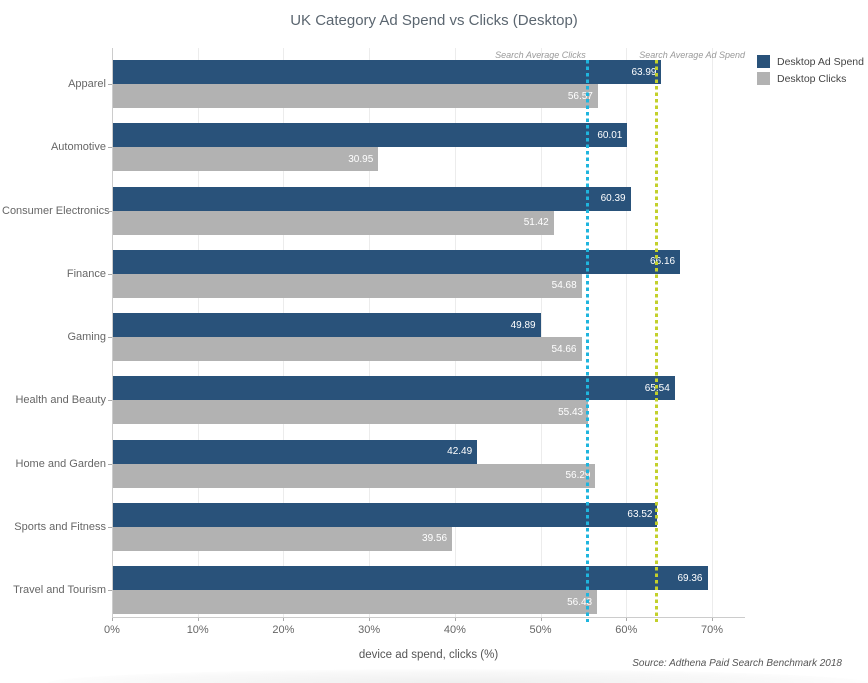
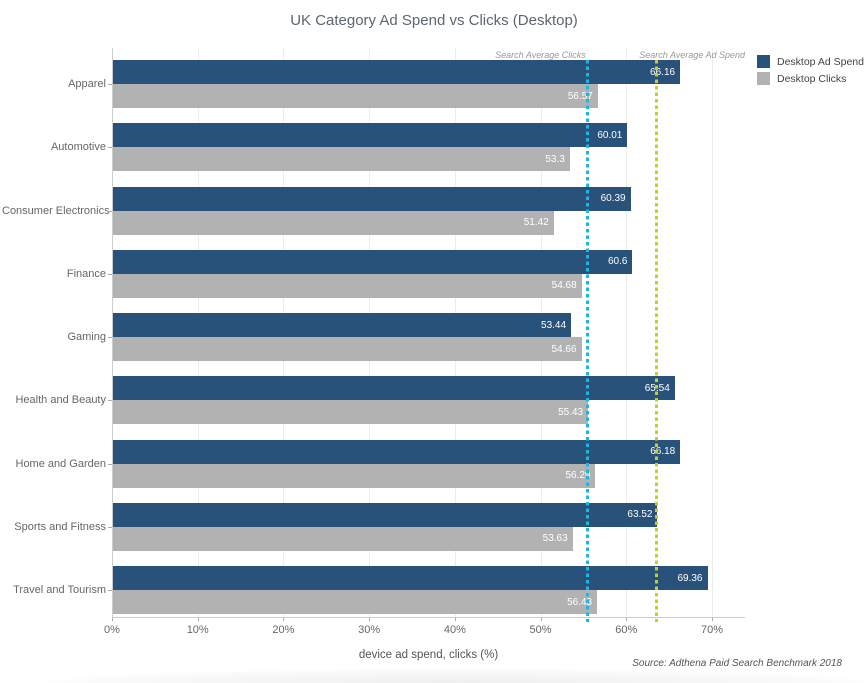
Desktop Ad Spend/Apparel: 63.99 -> 66.16
Desktop Clicks/Automotive: 30.95 -> 53.3
Desktop Ad Spend/Finance: 66.16 -> 60.6
Desktop Ad Spend/Gaming: 49.89 -> 53.44
Desktop Ad Spend/Home and Garden: 42.49 -> 66.18
Desktop Clicks/Sports and Fitness: 39.56 -> 53.63
